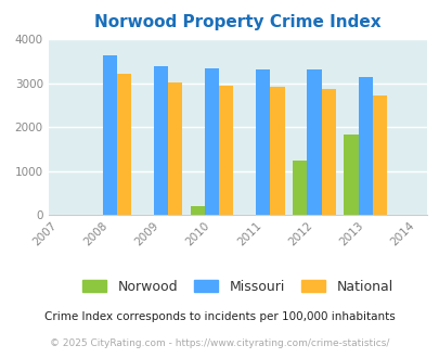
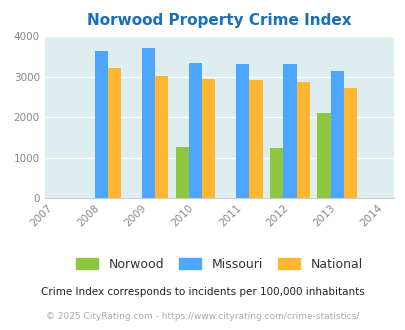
Missouri/2009: 3380 -> 3700
Norwood/2010: 200 -> 1250
Norwood/2013: 1840 -> 2100
